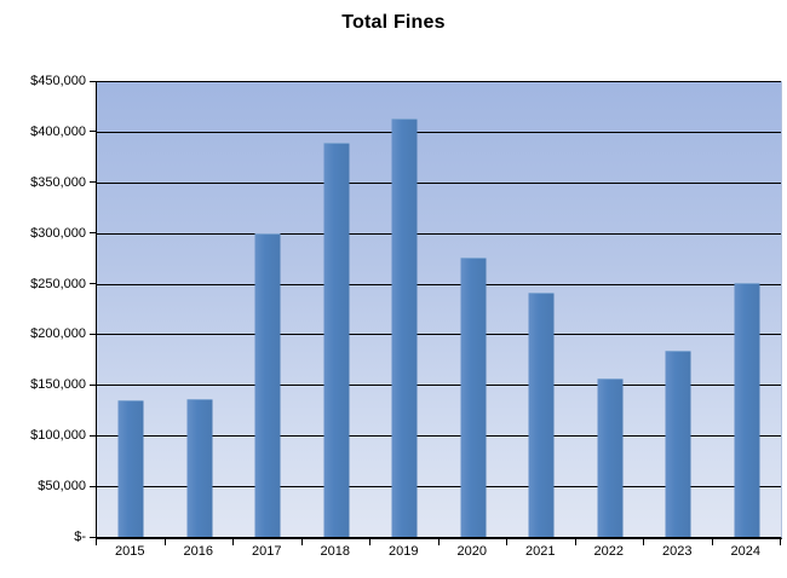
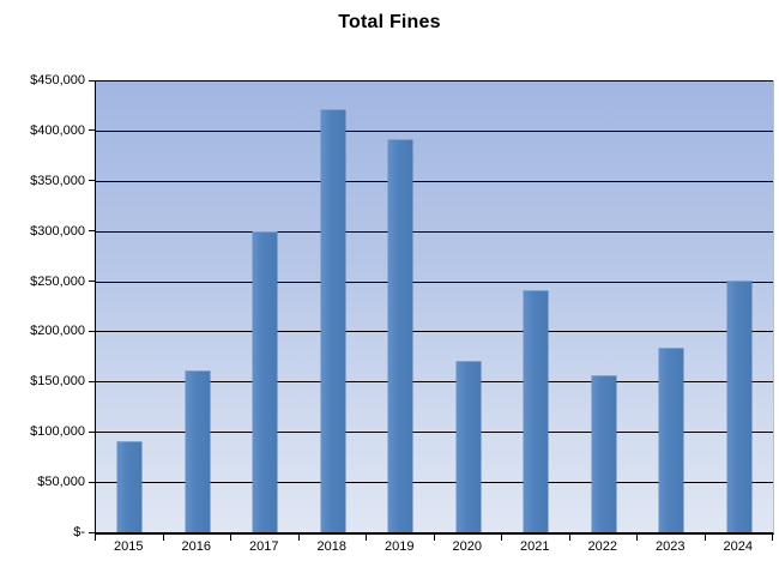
2015: $130000 -> $90000
2016: $140000 -> $160000
2018: $390000 -> $420000
2019: $410000 -> $390000
2020: $280000 -> $170000
